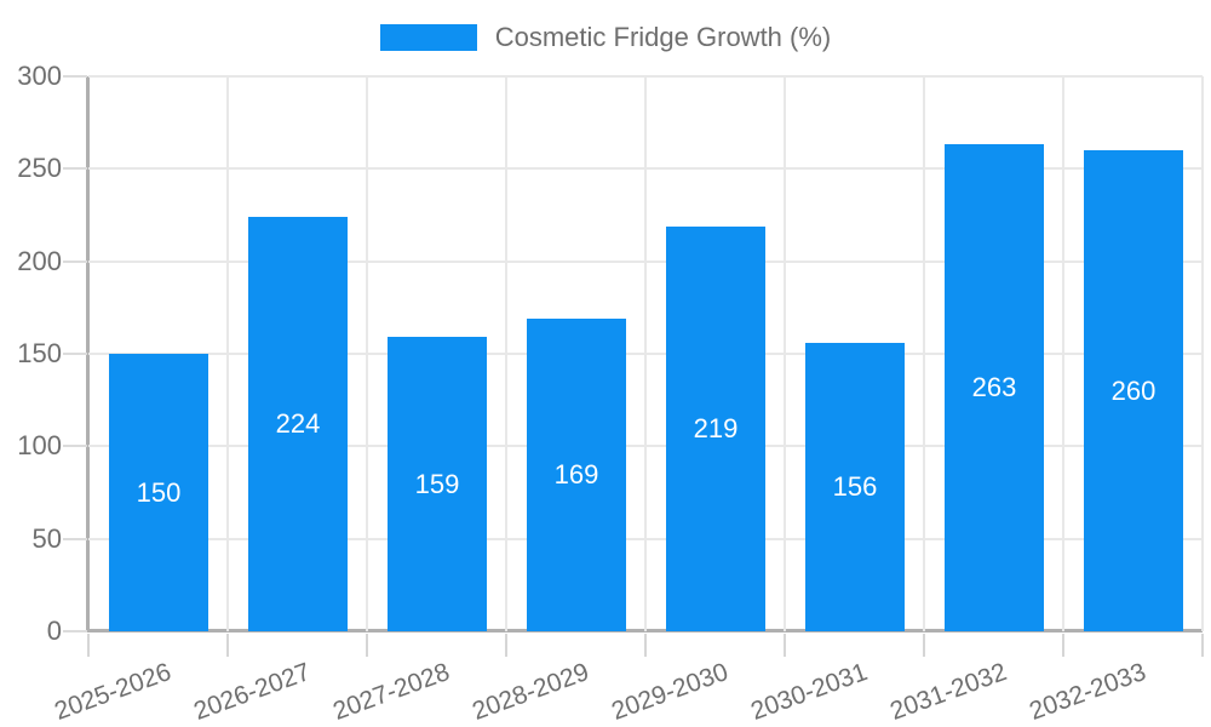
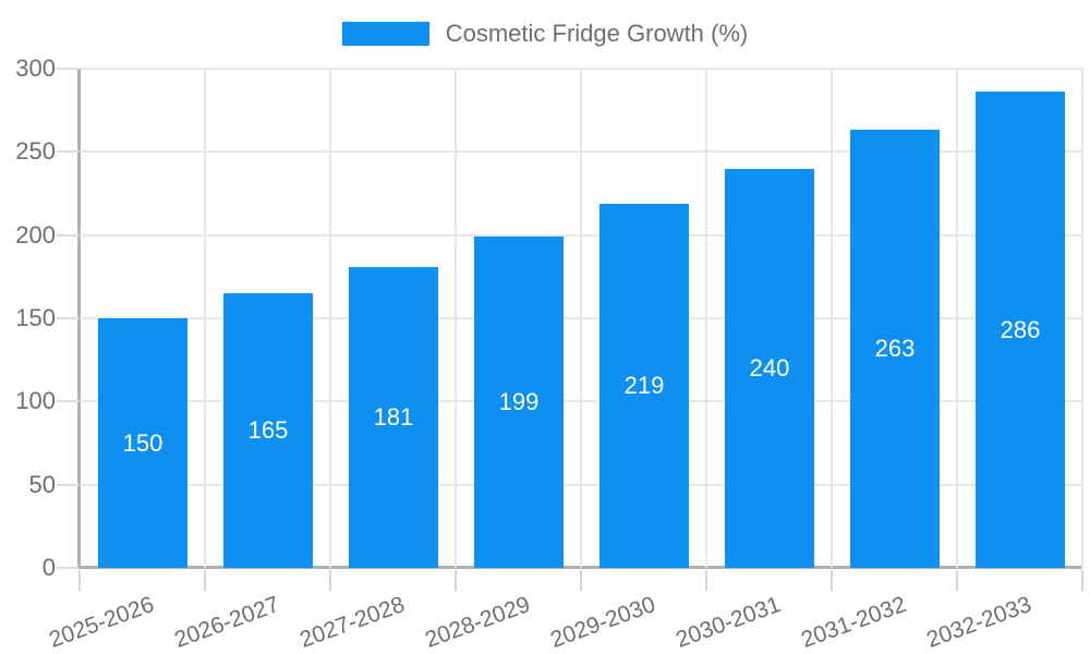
2026-2027: 224 -> 165
2027-2028: 159 -> 181
2028-2029: 169 -> 199
2030-2031: 156 -> 240
2032-2033: 260 -> 286
